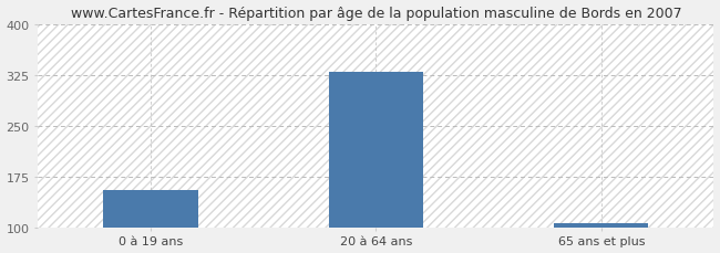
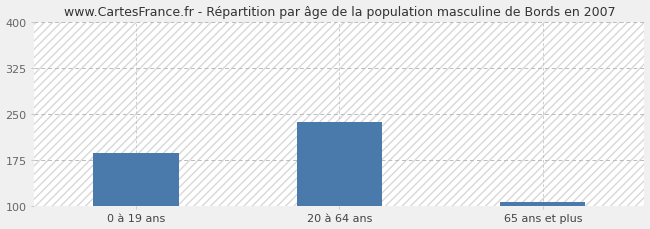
0 à 19 ans: 155 -> 186
20 à 64 ans: 330 -> 236
